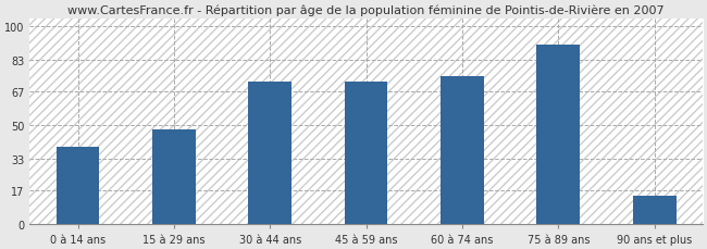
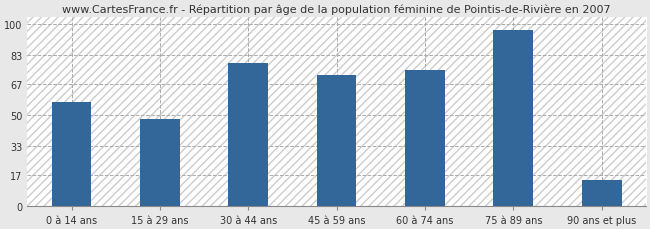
0 à 14 ans: 39 -> 57
30 à 44 ans: 72 -> 79
75 à 89 ans: 91 -> 97
